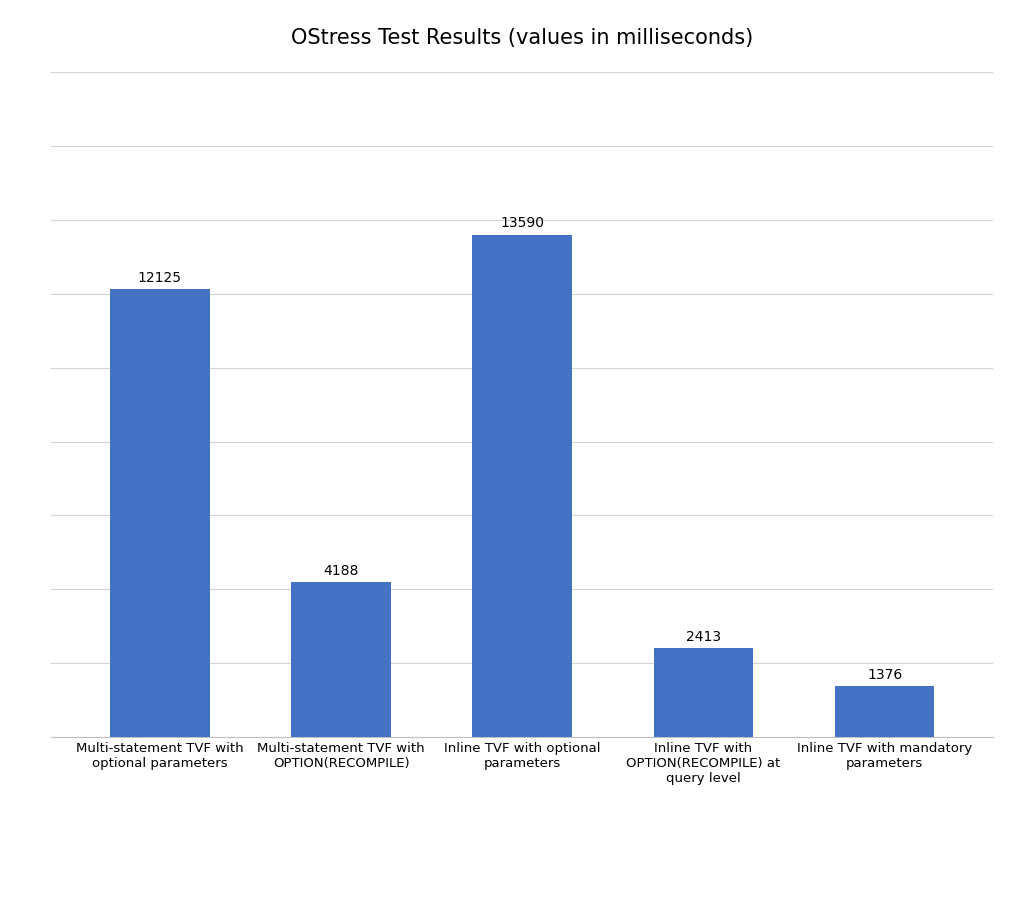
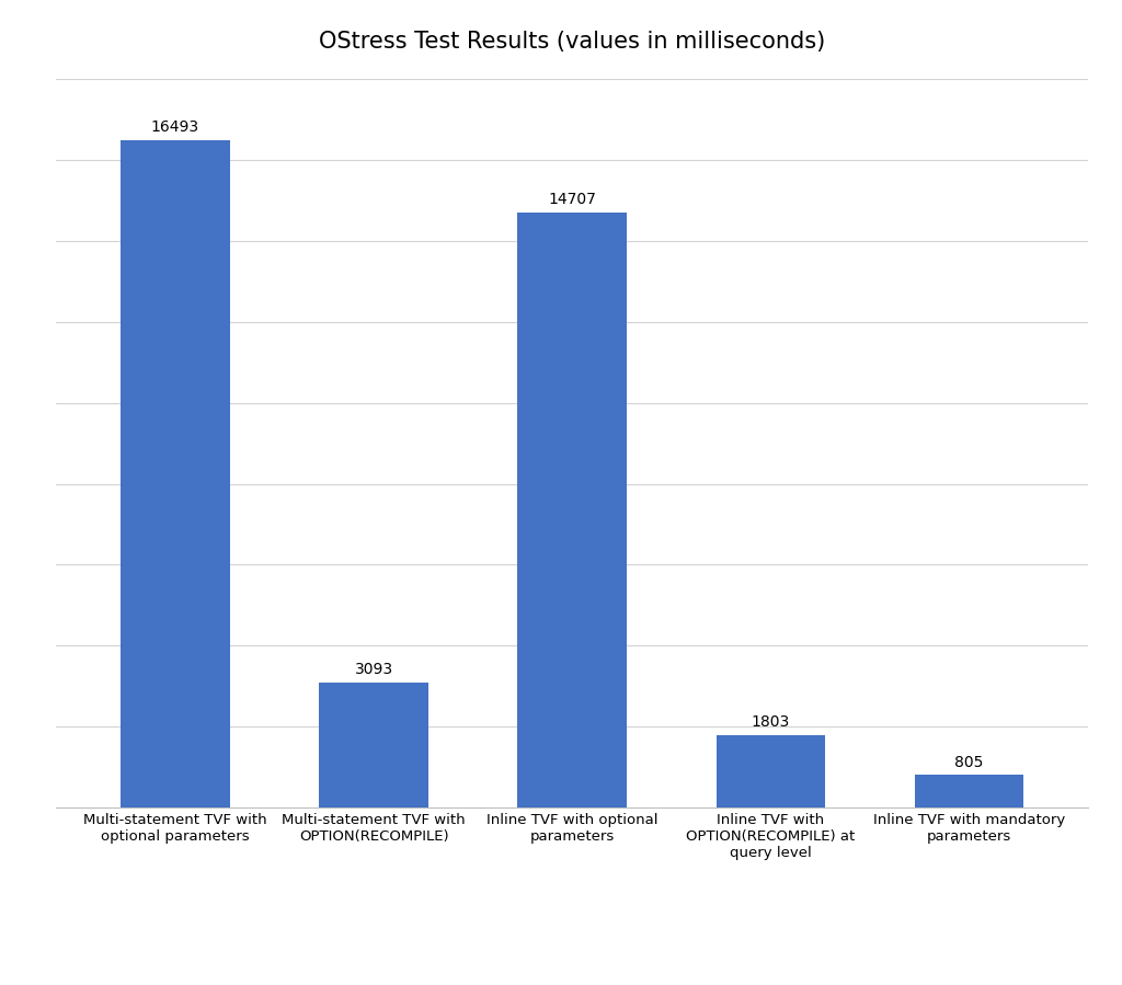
Multi-statement TVF with optional parameters: 12125 -> 16493
Multi-statement TVF with OPTION(RECOMPILE): 4188 -> 3093
Inline TVF with optional parameters: 13590 -> 14707
Inline TVF with OPTION(RECOMPILE) at query level: 2413 -> 1803
Inline TVF with mandatory parameters: 1376 -> 805
